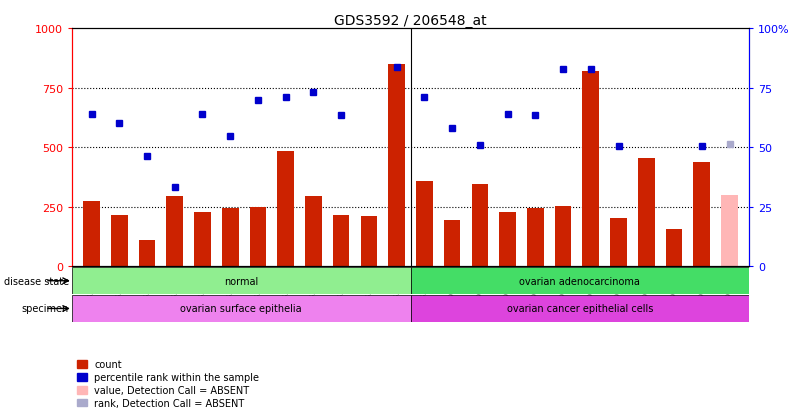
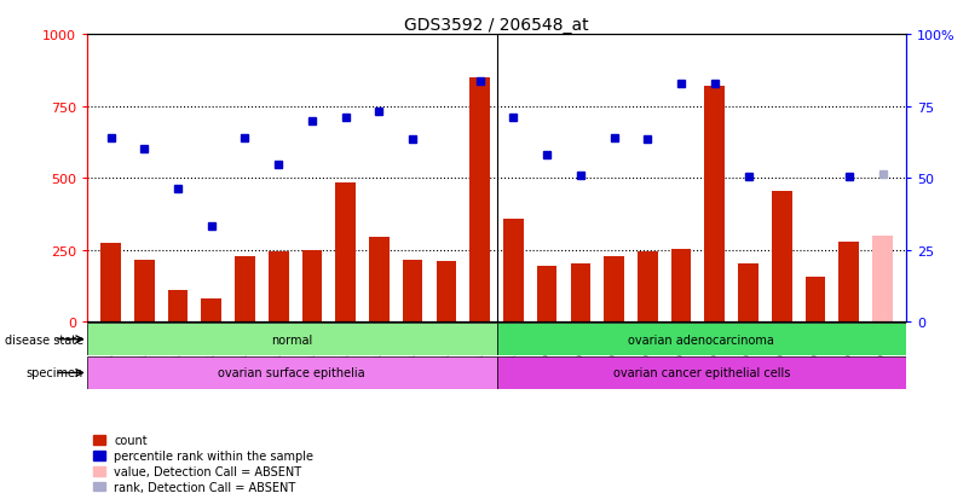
GSM359975: 295 -> 80
GSM360040: 345 -> 205
GSM360048: 440 -> 280
